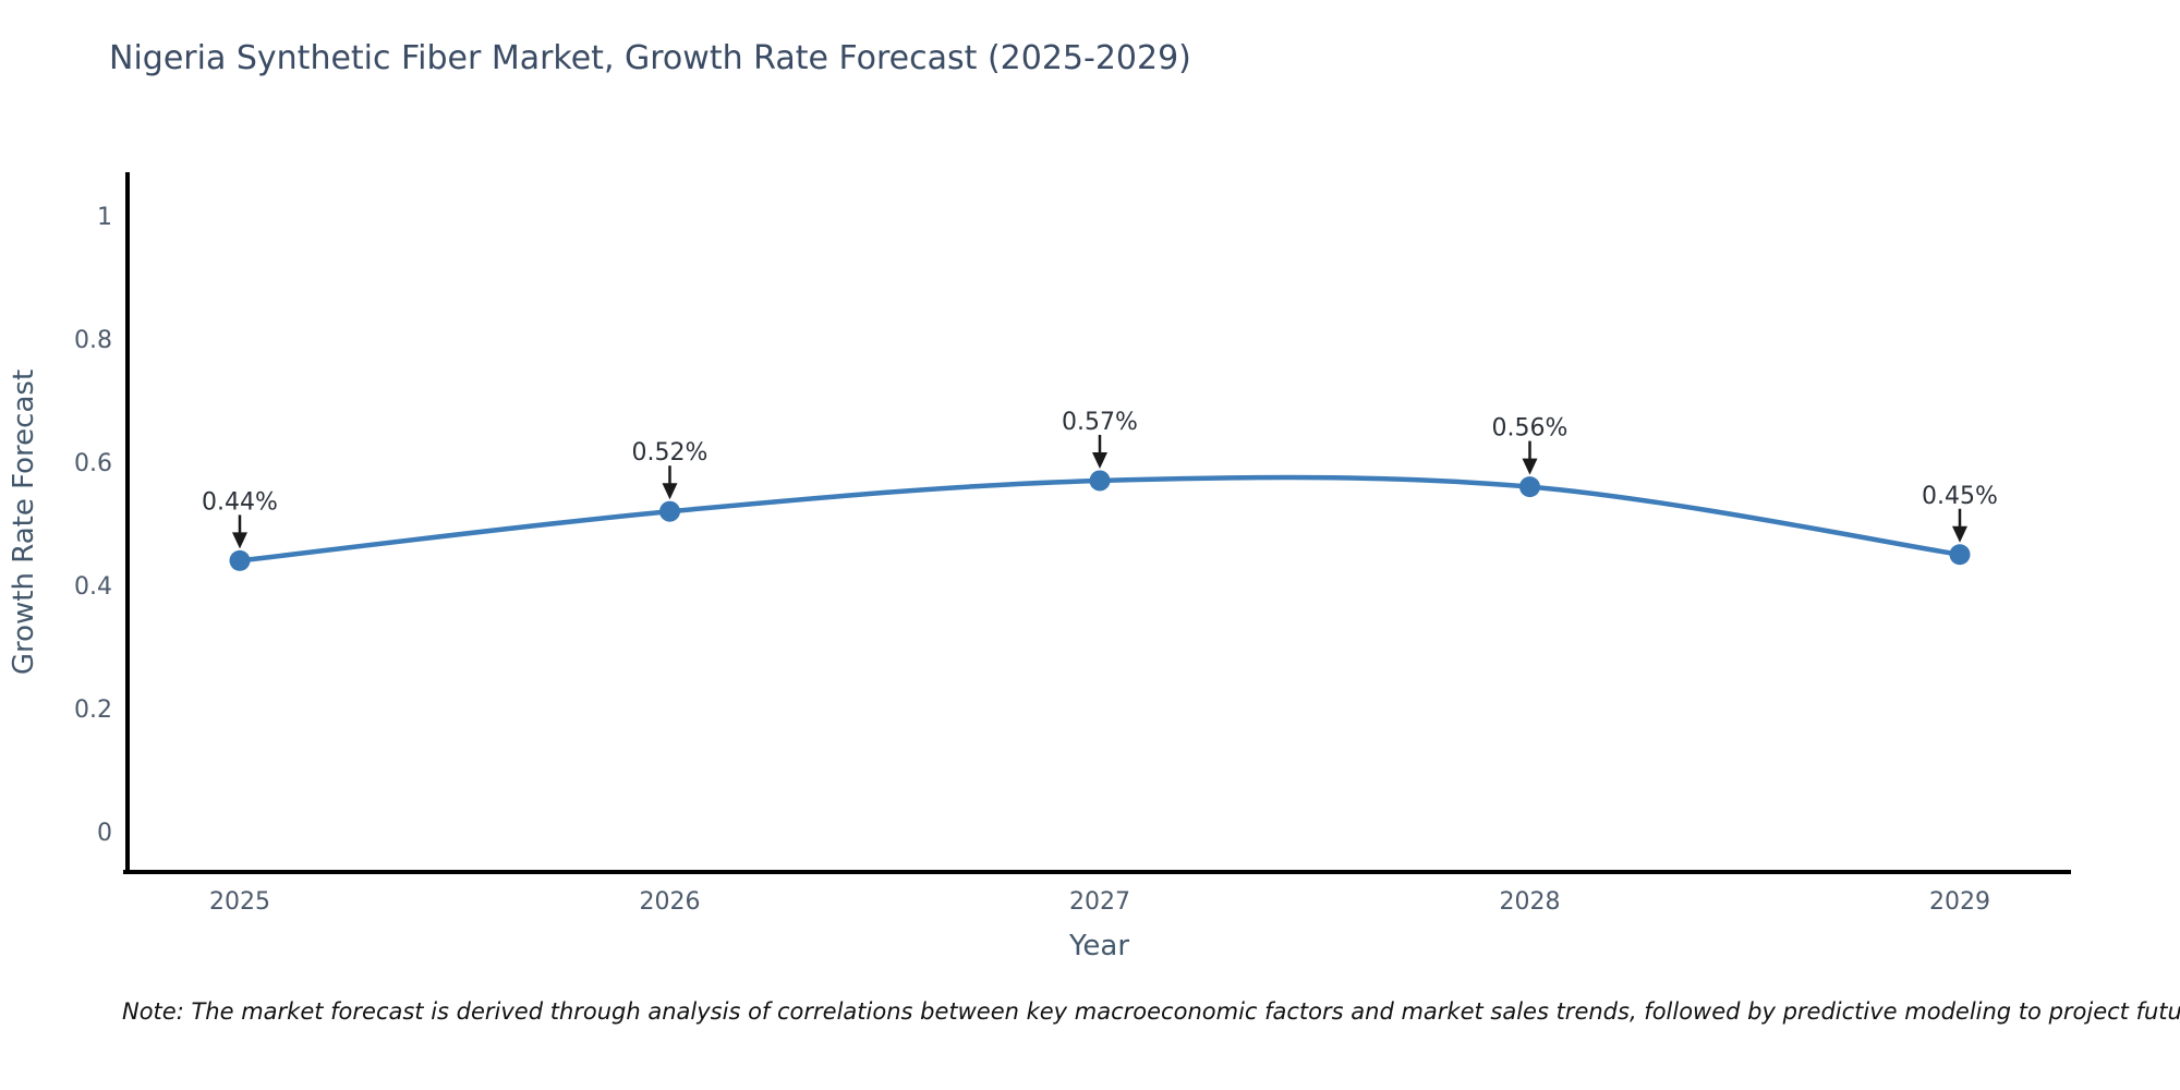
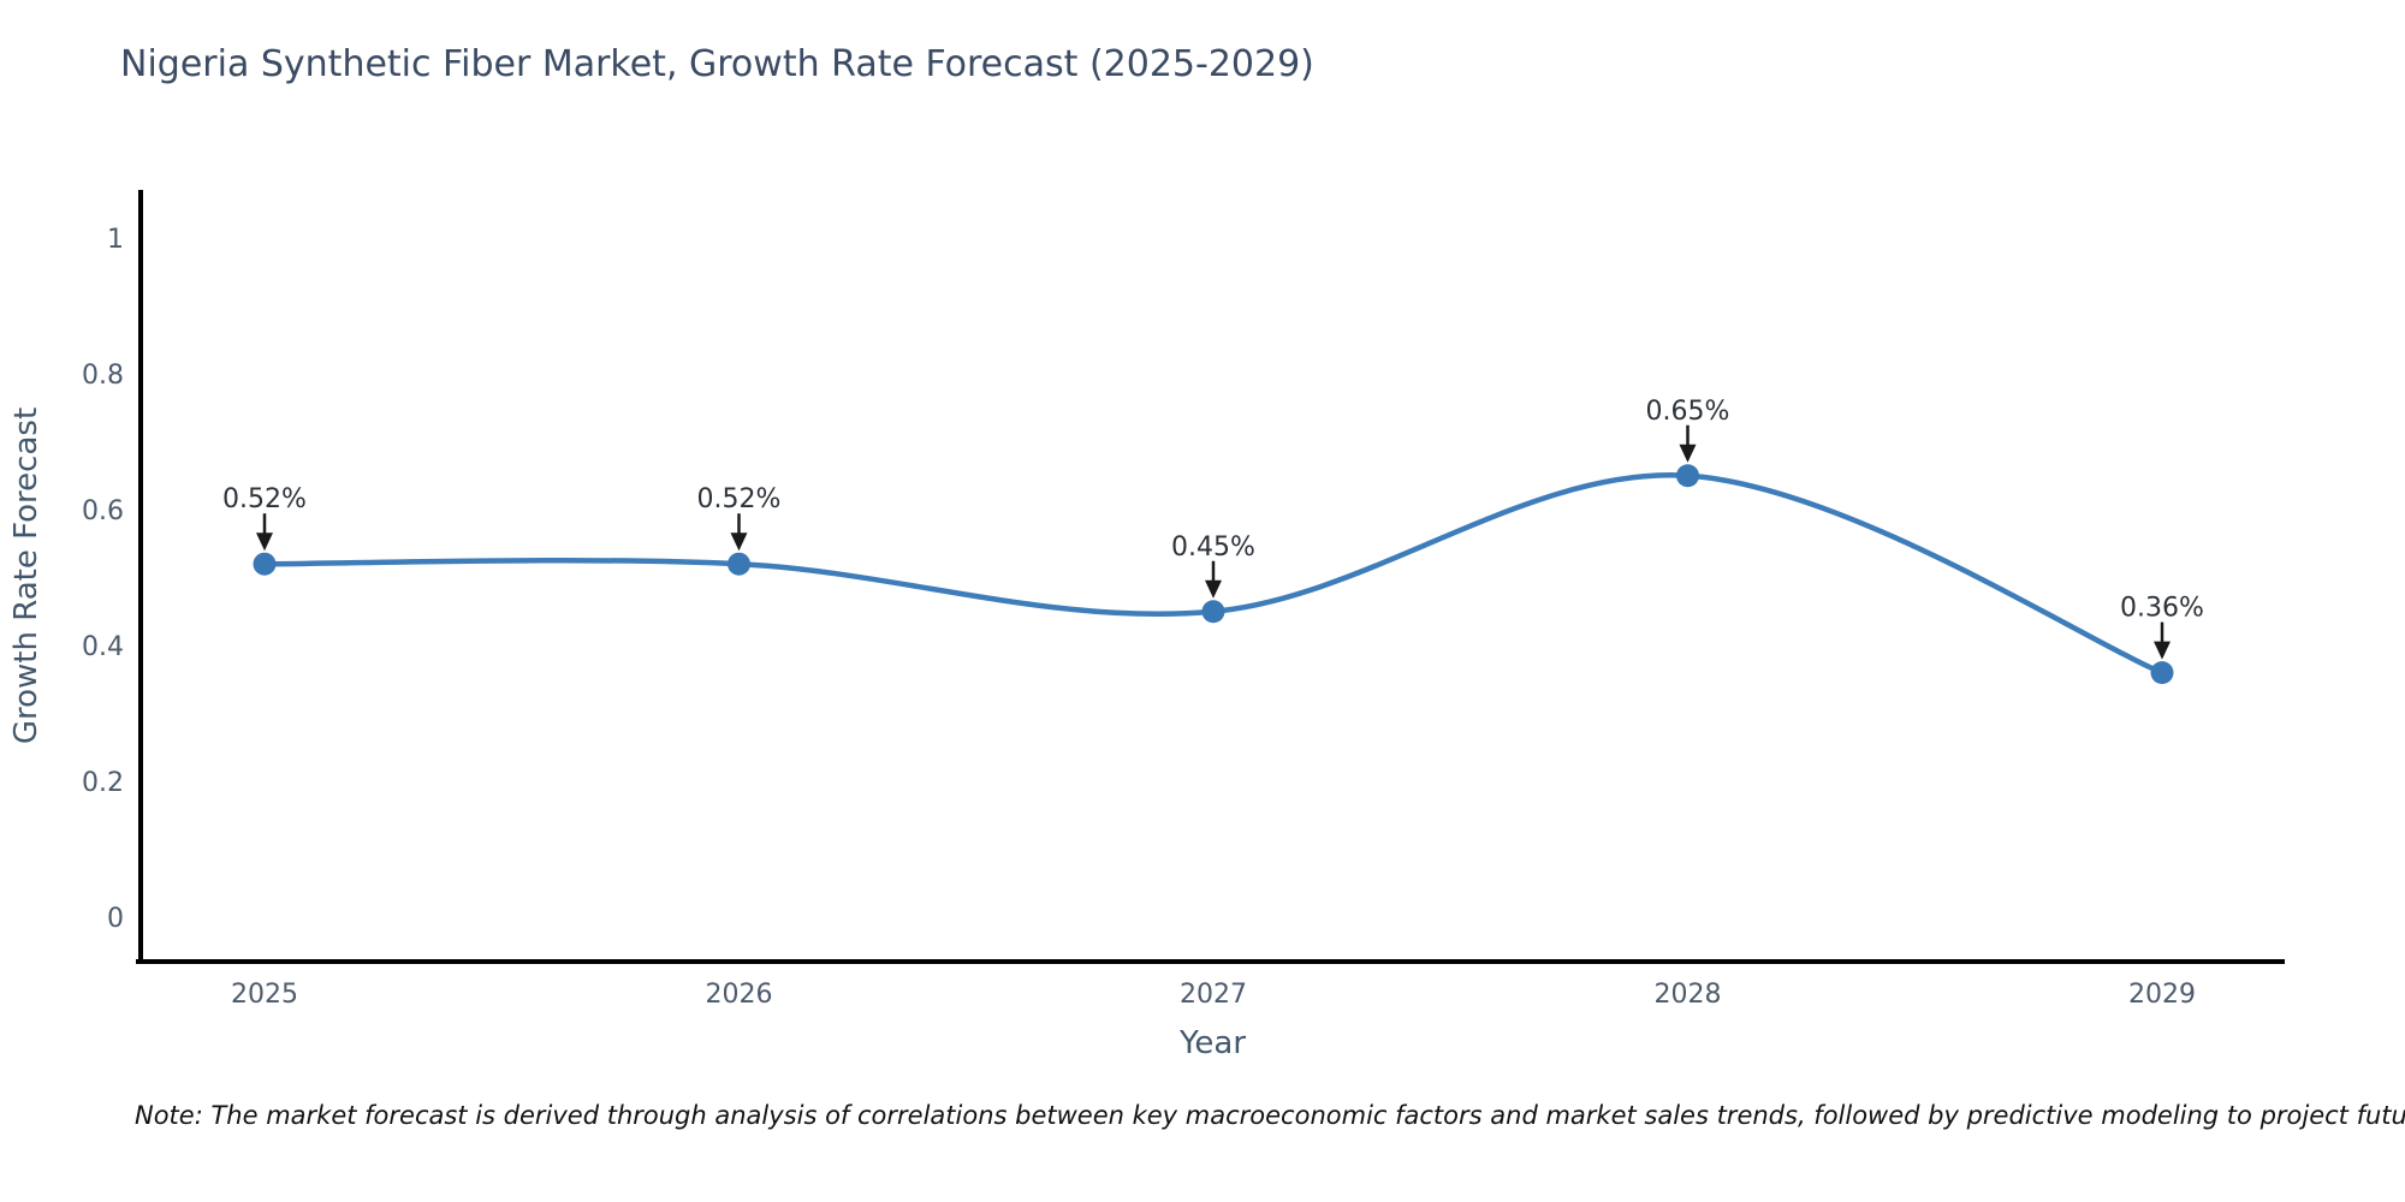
2025: 0.44% -> 0.52%
2027: 0.57% -> 0.45%
2028: 0.56% -> 0.65%
2029: 0.45% -> 0.36%
